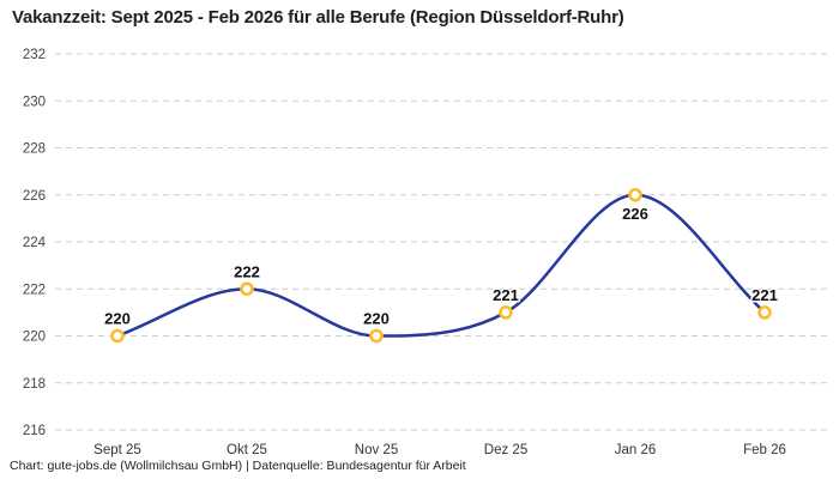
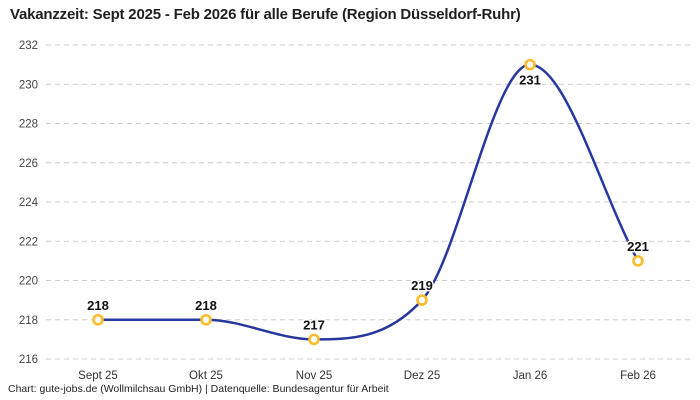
Sept 25: 220 -> 218
Okt 25: 222 -> 218
Nov 25: 220 -> 217
Dez 25: 221 -> 219
Jan 26: 226 -> 231
